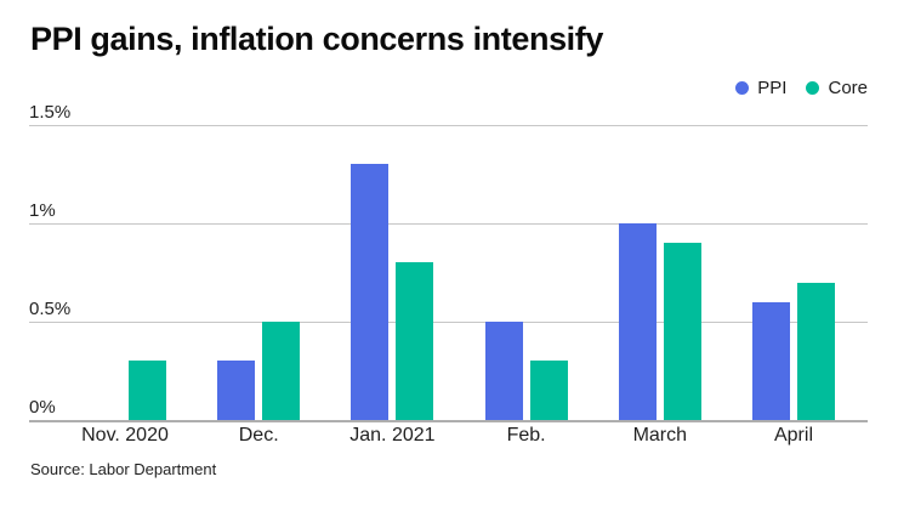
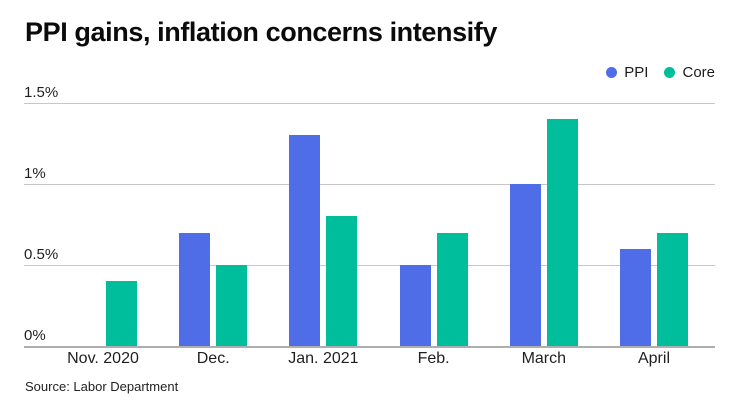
Core/Nov. 2020: 0.3% -> 0.4%
PPI/Dec.: 0.3% -> 0.7%
Core/Feb.: 0.3% -> 0.7%
Core/March: 0.9% -> 1.4%
